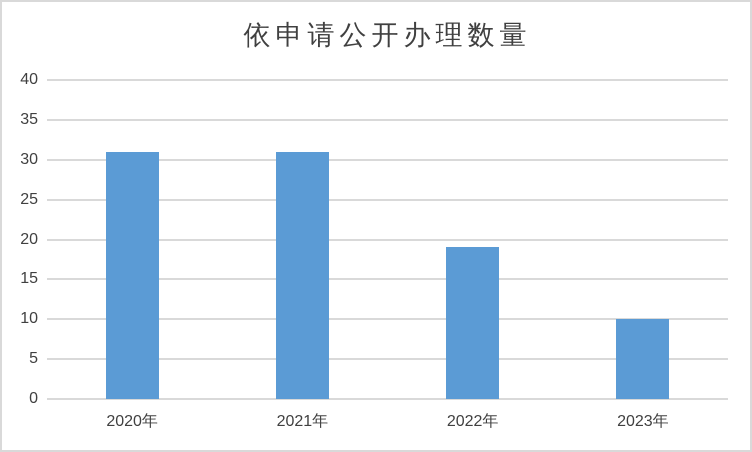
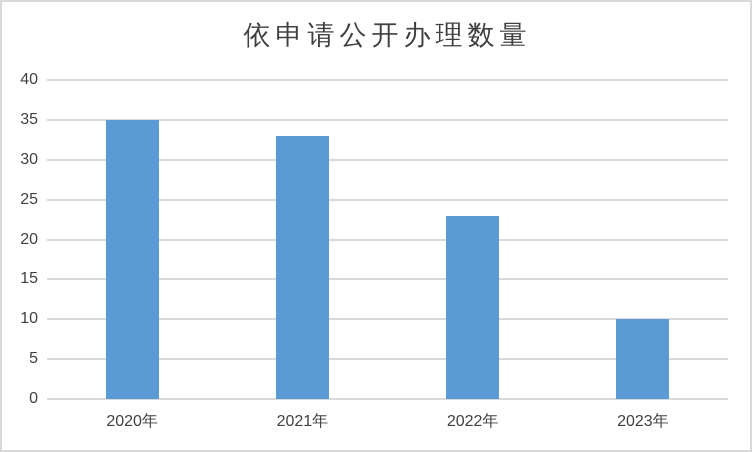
2020年: 31 -> 35
2021年: 31 -> 33
2022年: 19 -> 23
